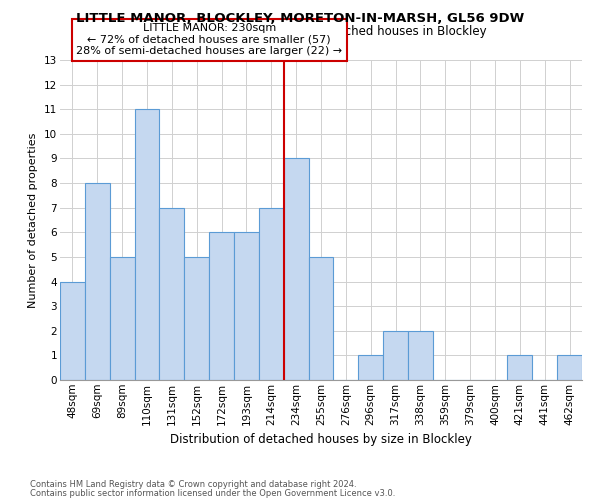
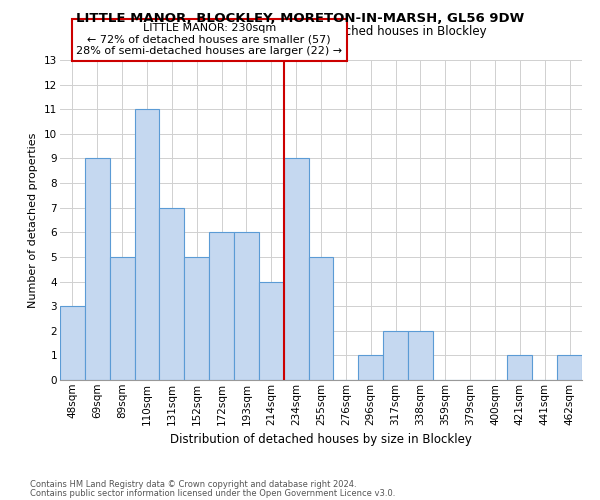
48sqm: 4 -> 3
69sqm: 8 -> 9
214sqm: 7 -> 4
